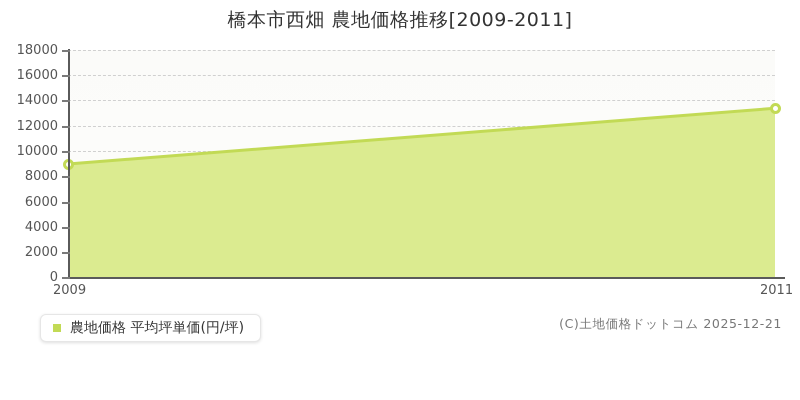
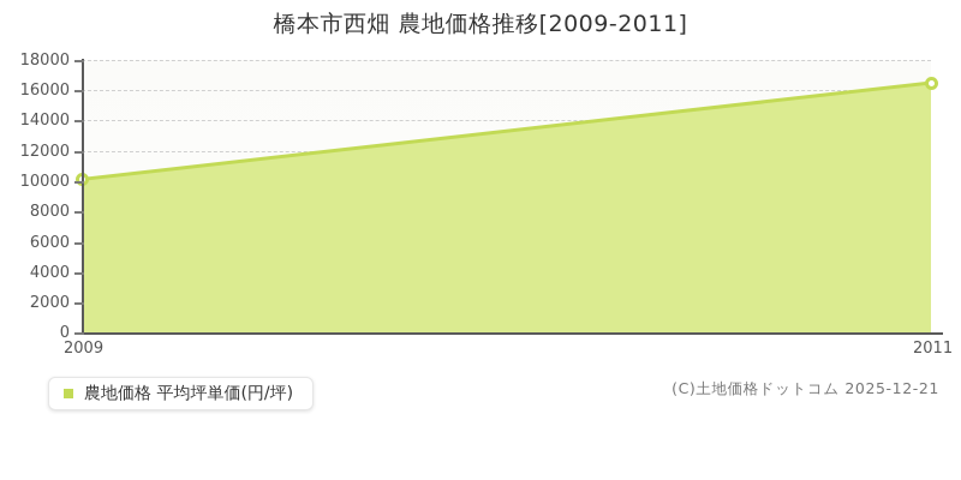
2009: 9000 -> 10200
2011: 13400 -> 16500
